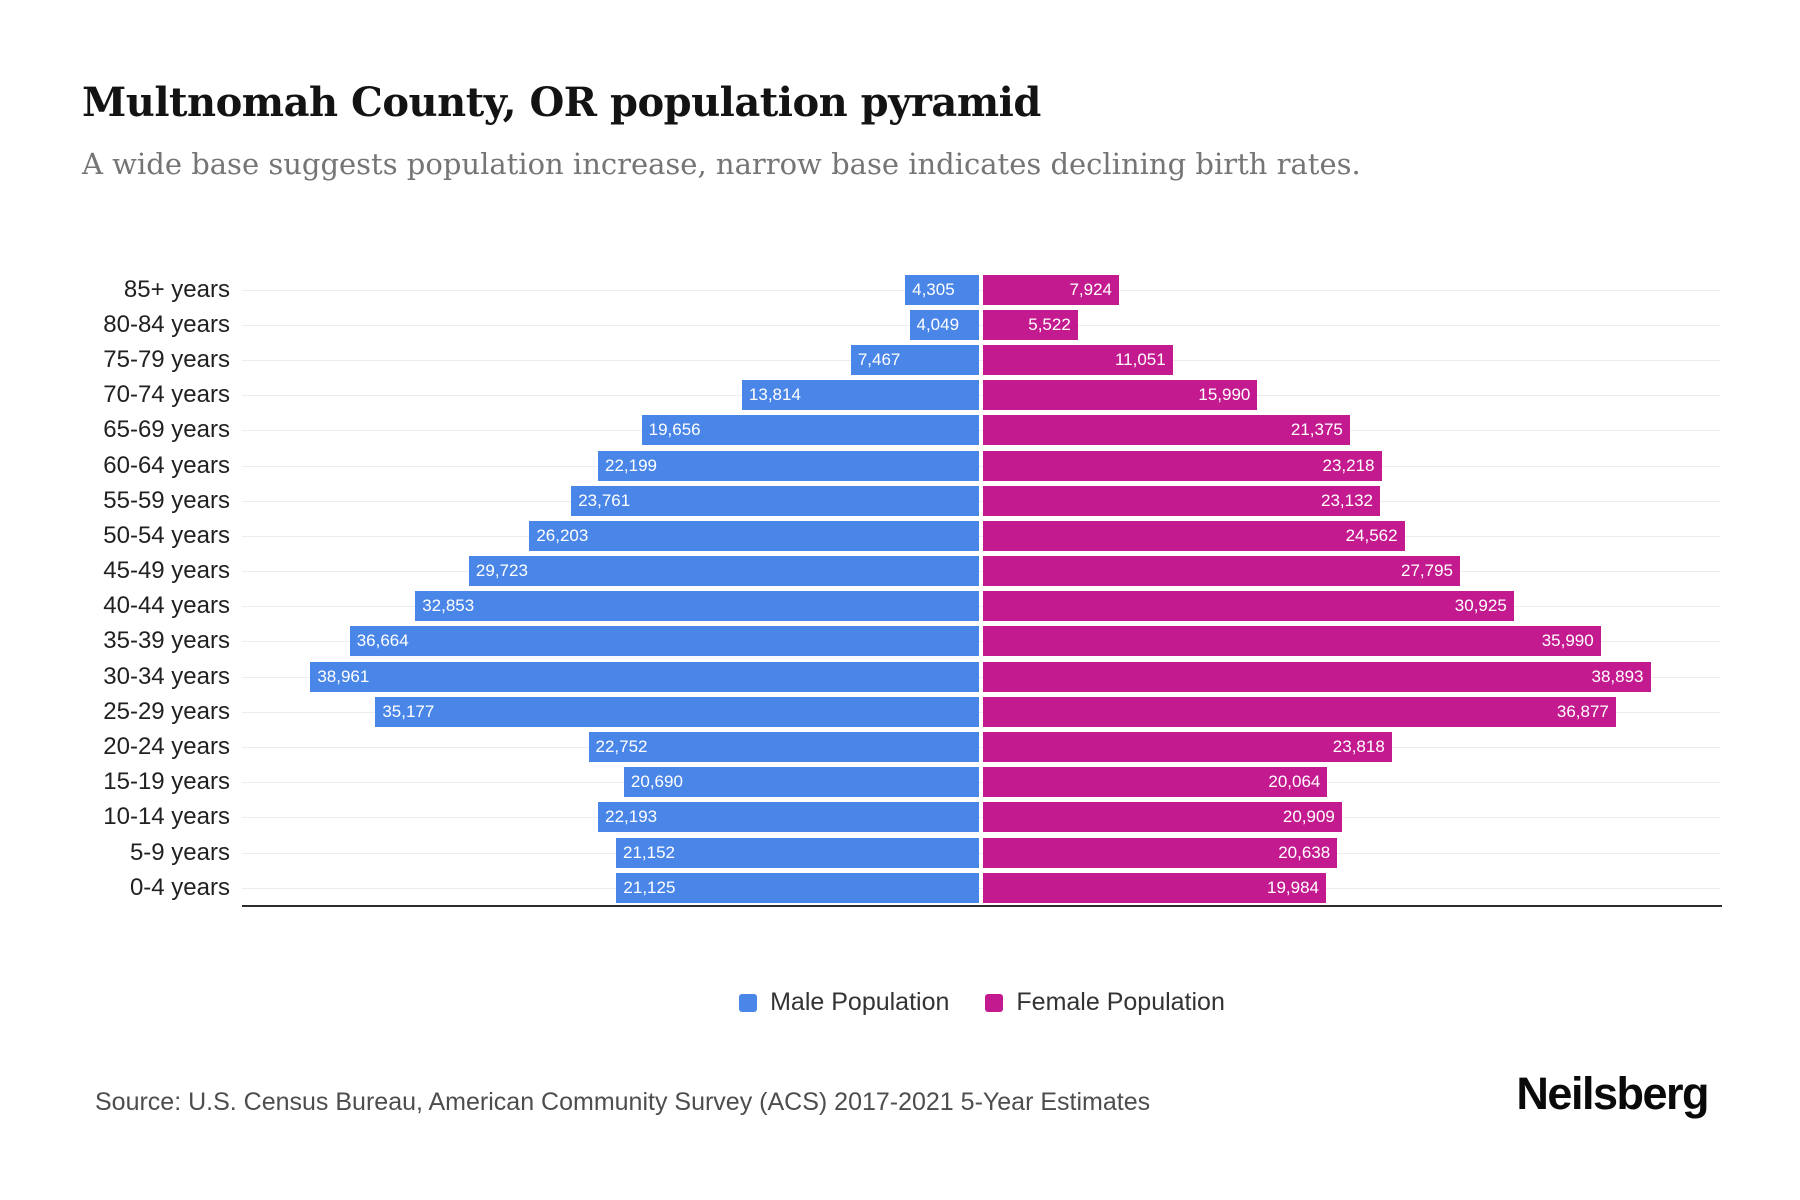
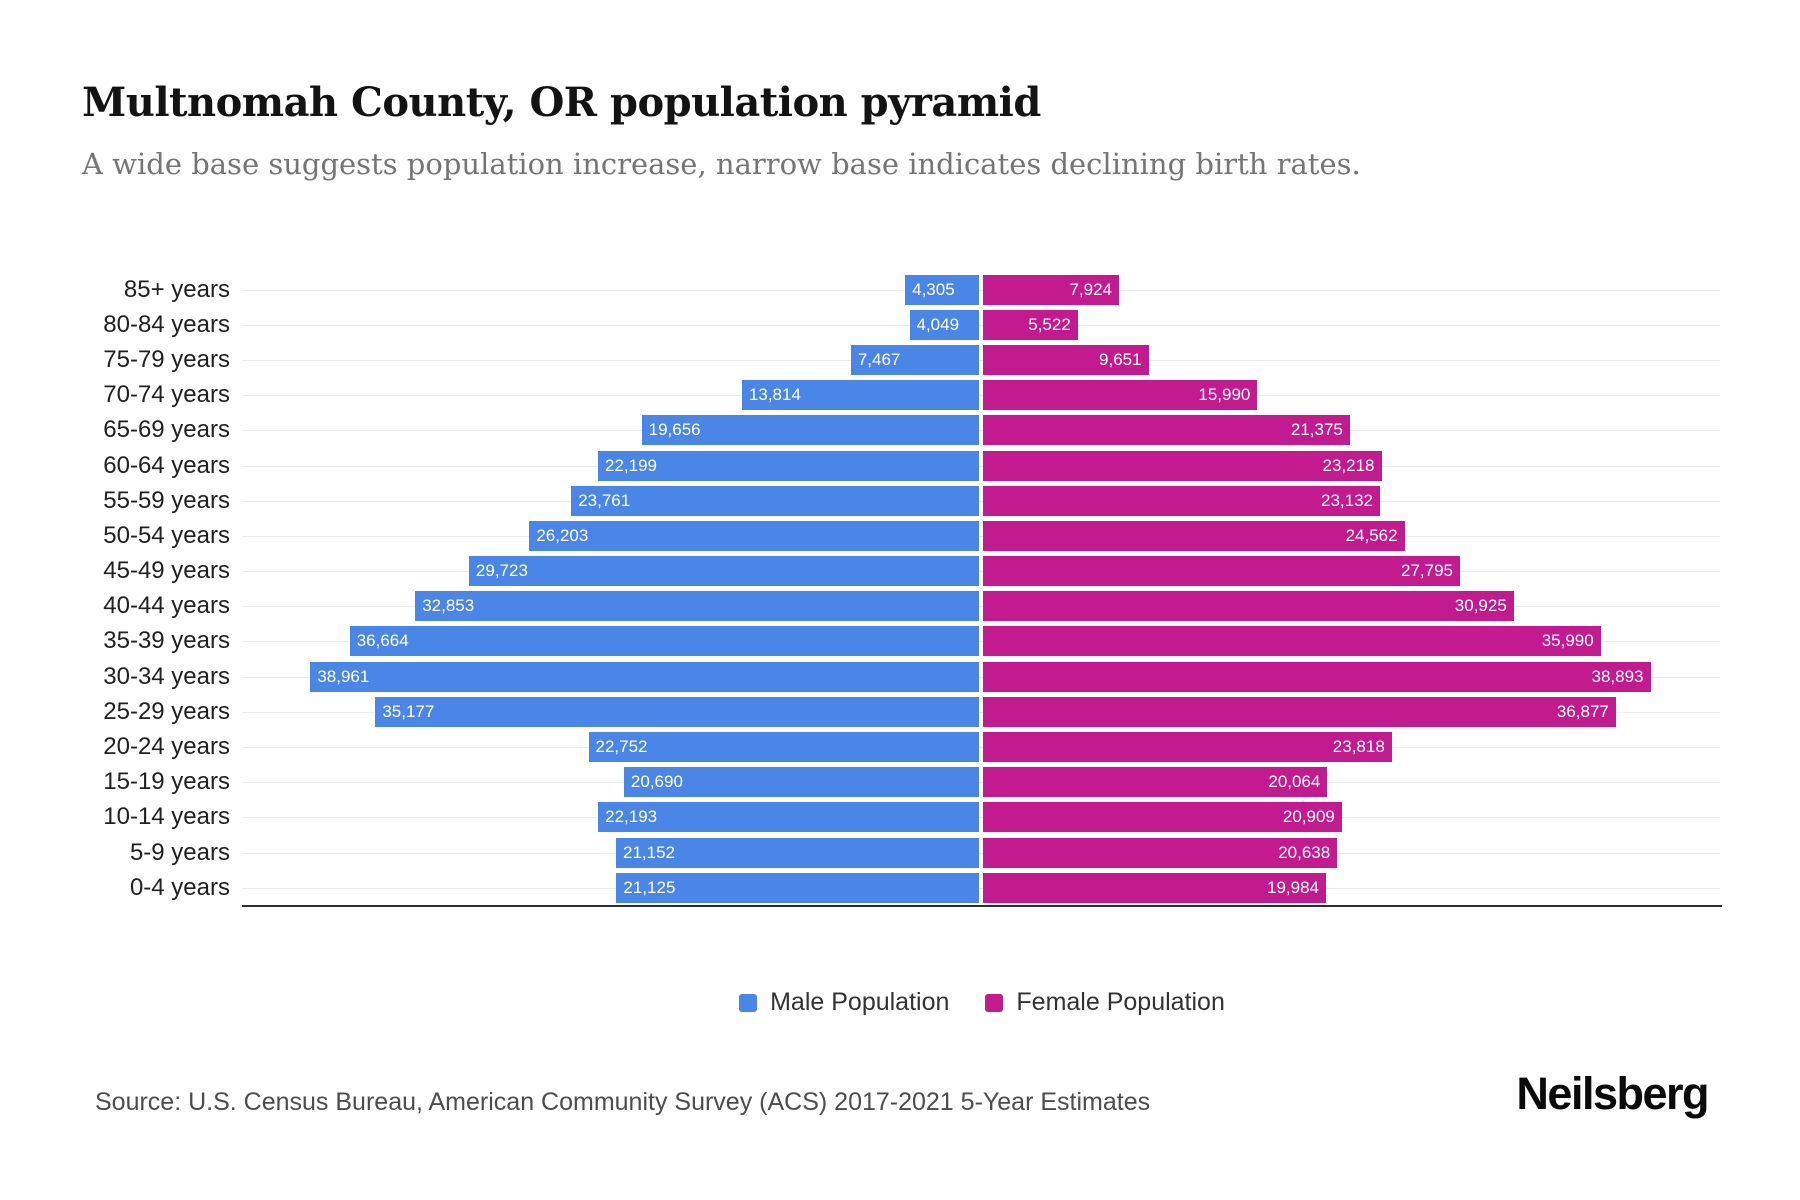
Female Population/75-79 years: 11,051 -> 9,651
